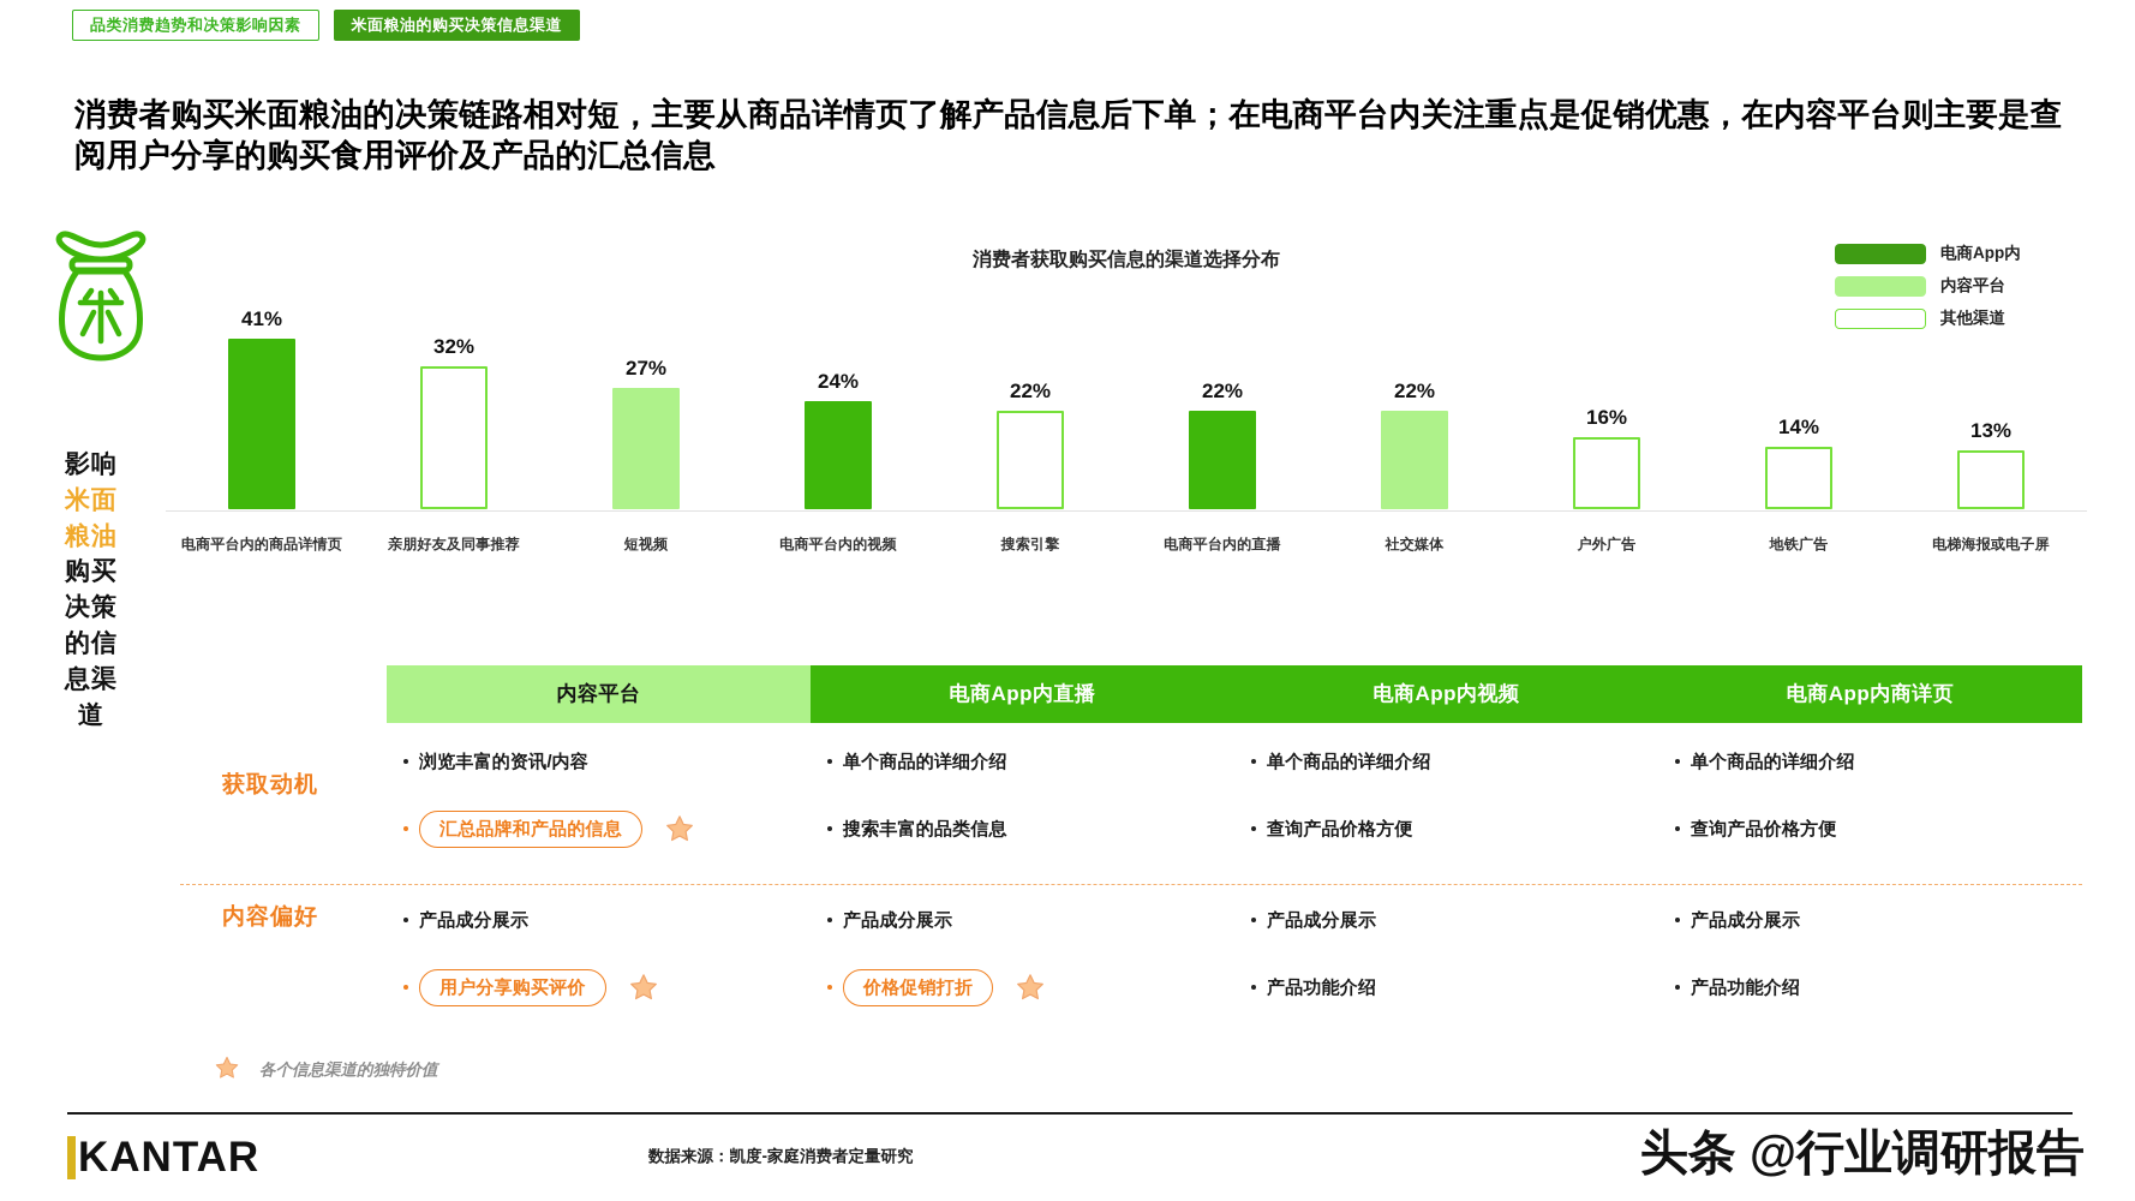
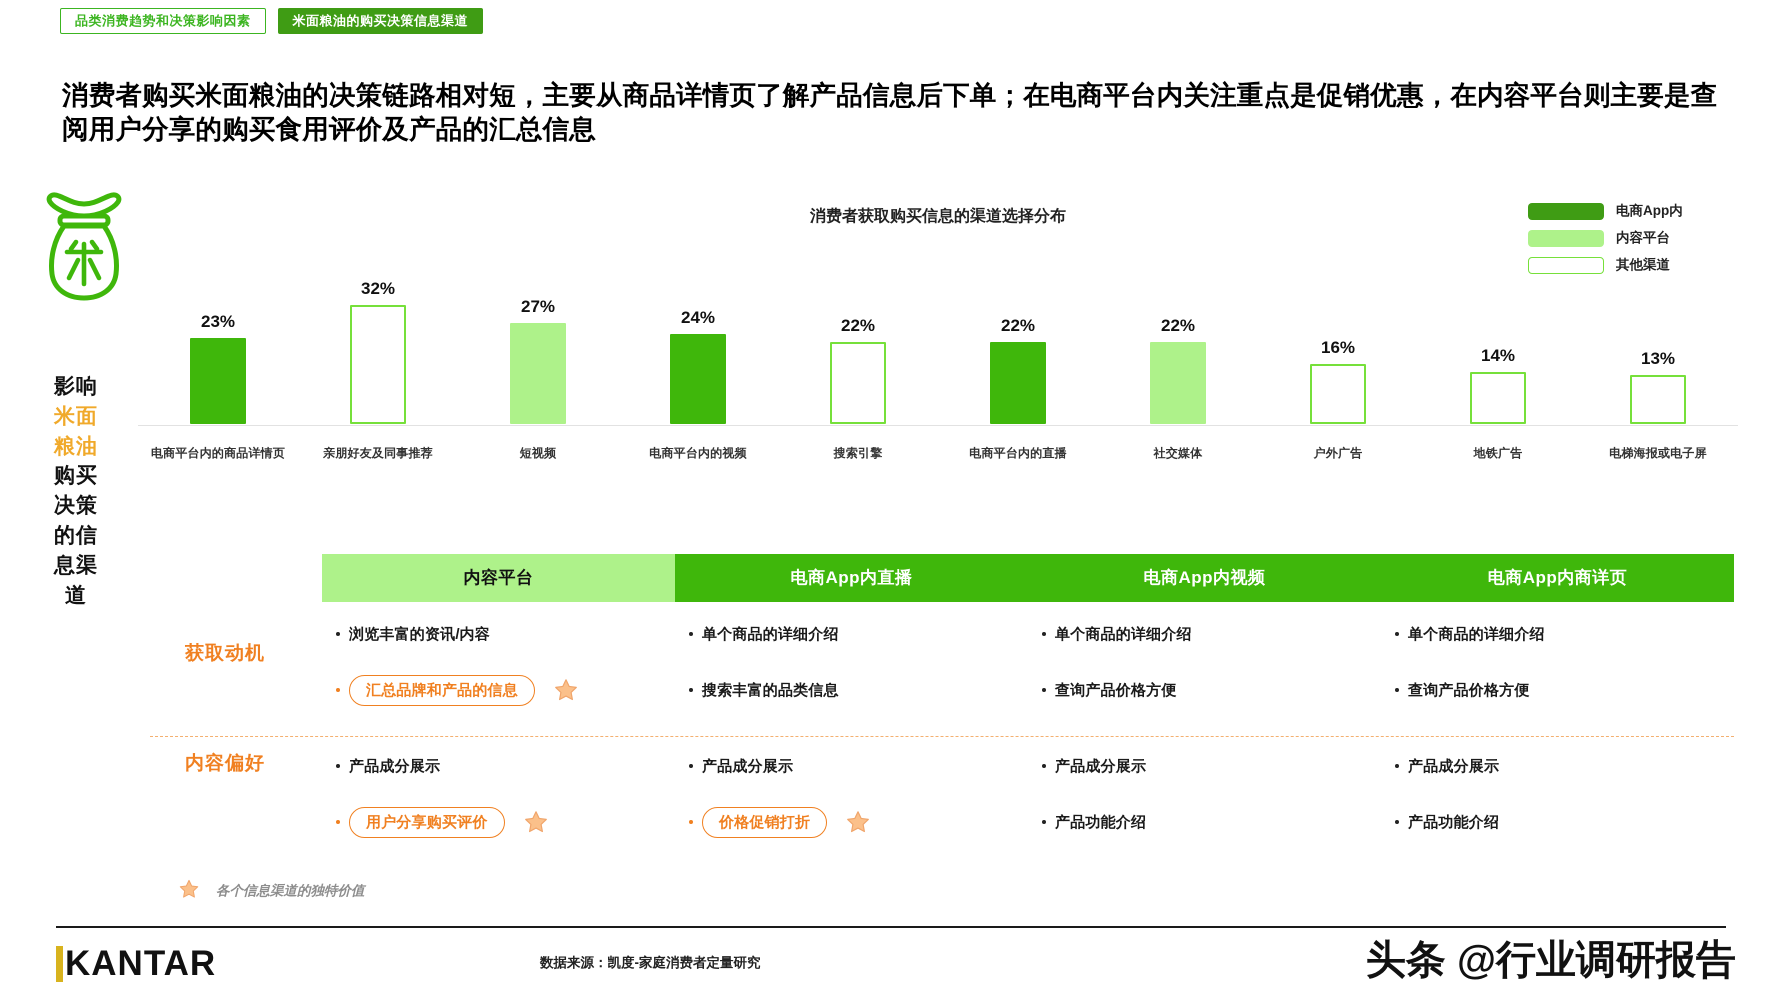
电商平台内的商品详情页: 41% -> 23%
